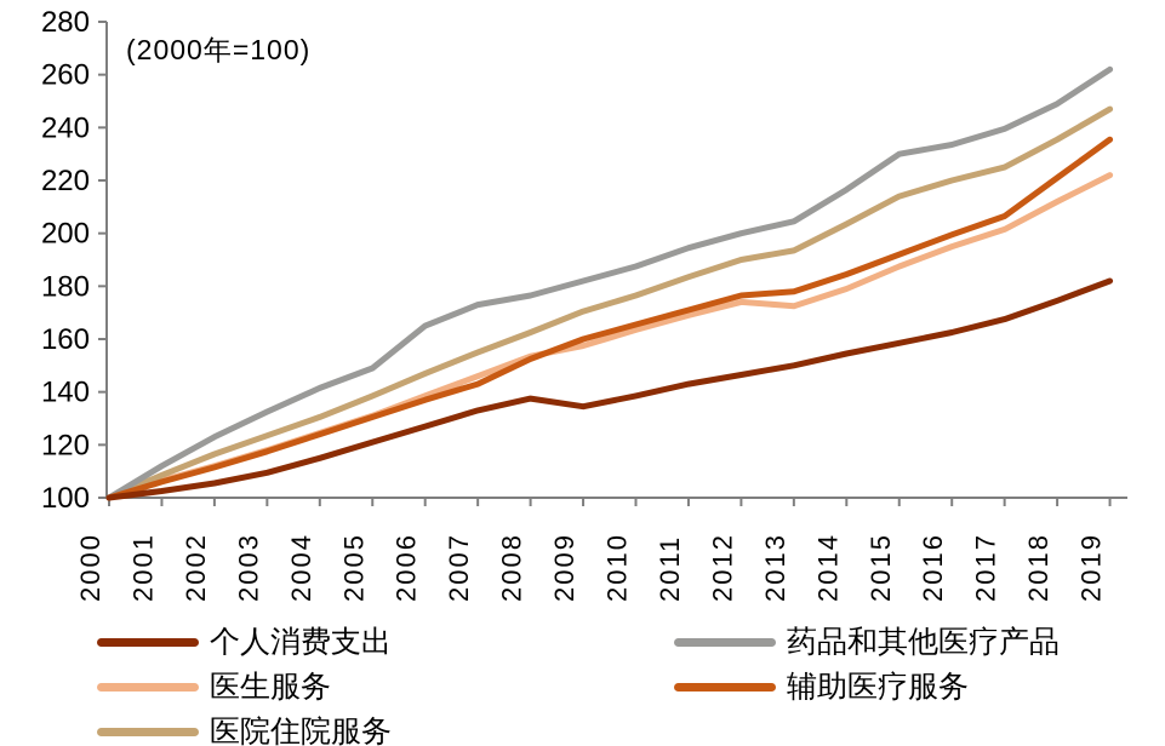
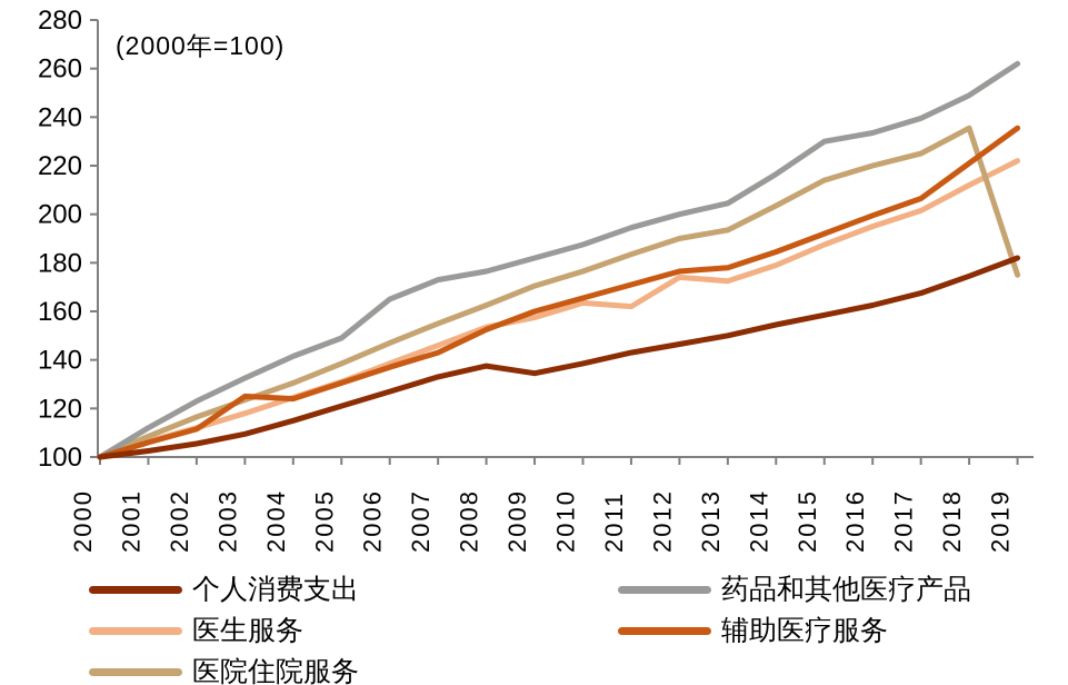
辅助医疗服务/2003: 118 -> 125
医生服务/2011: 169 -> 162
医院住院服务/2019: 247 -> 175
